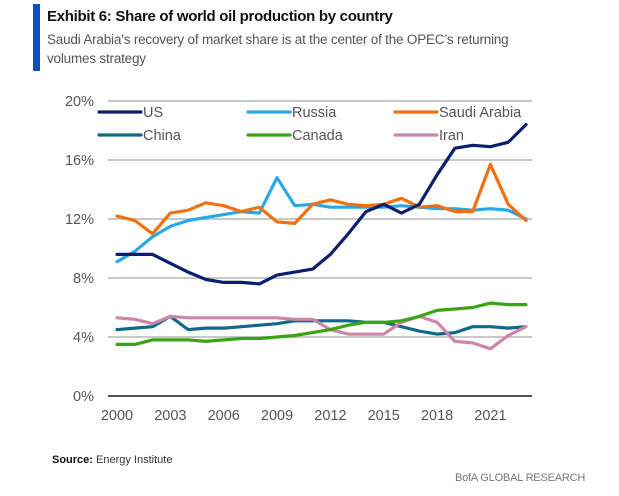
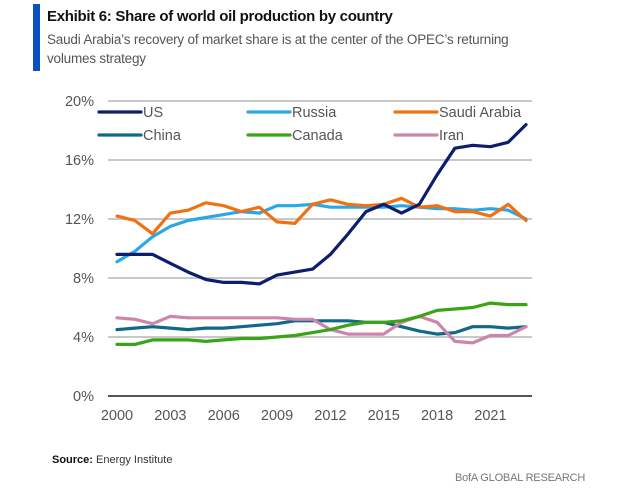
China/2003: 5.4% -> 4.6%
Russia/2009: 14.8% -> 12.9%
Saudi Arabia/2021: 15.7% -> 12.2%
Iran/2021: 3.2% -> 4.1%
